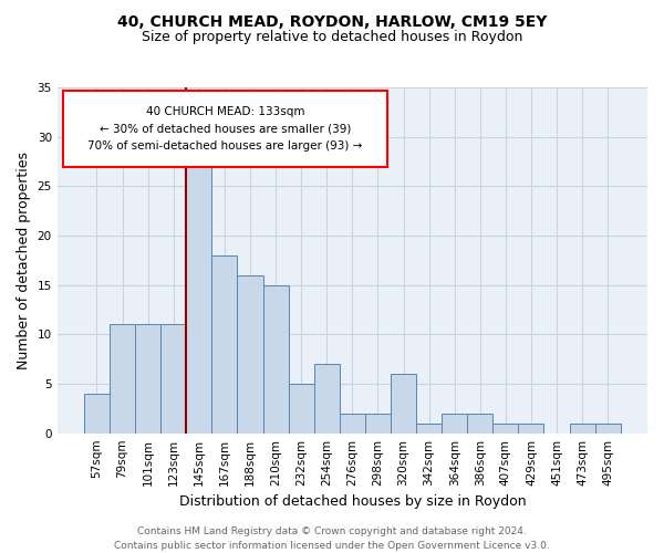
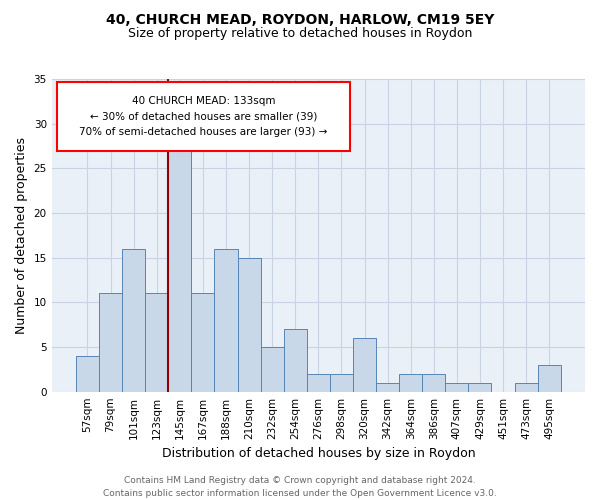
101sqm: 11 -> 16
167sqm: 18 -> 11
495sqm: 1 -> 3
